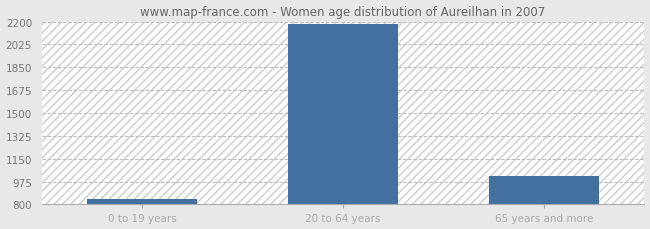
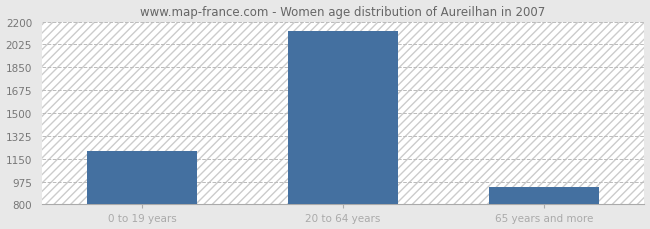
0 to 19 years: 840 -> 1210
20 to 64 years: 2180 -> 2130
65 years and more: 1020 -> 930
